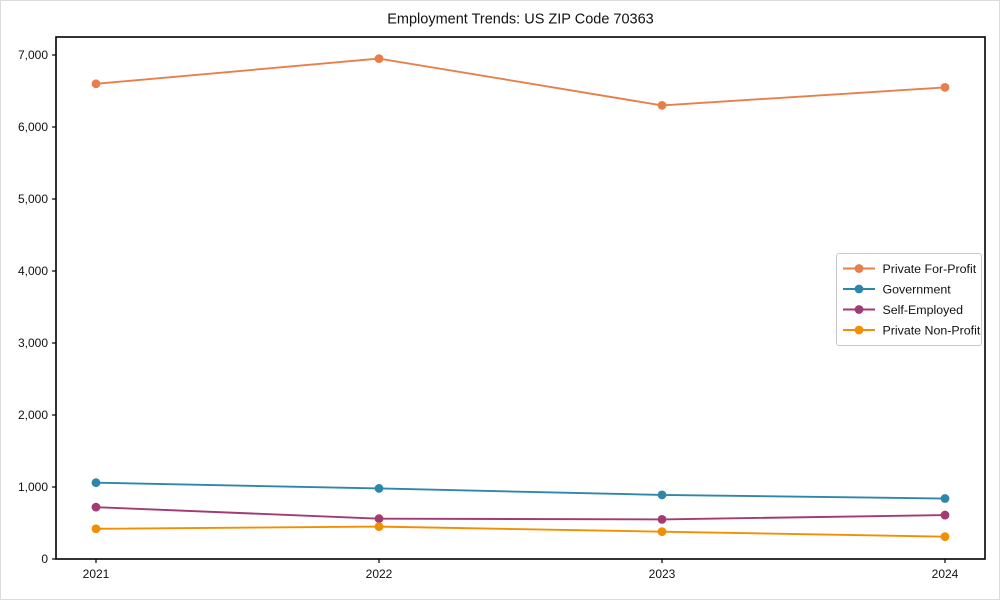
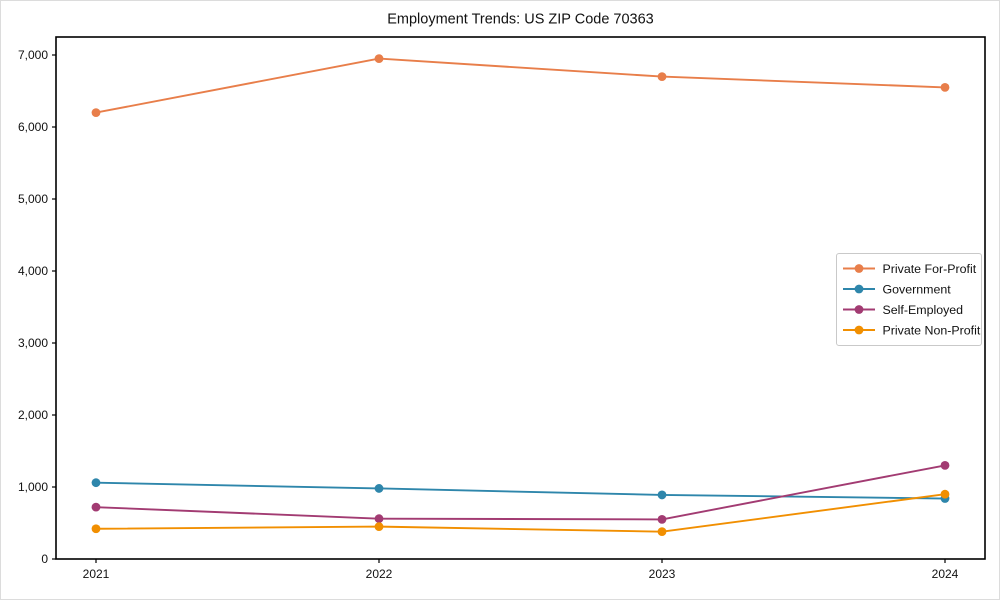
Private For-Profit/2021: 6600 -> 6200
Private For-Profit/2023: 6300 -> 6700
Self-Employed/2024: 600 -> 1300
Private Non-Profit/2024: 300 -> 900
